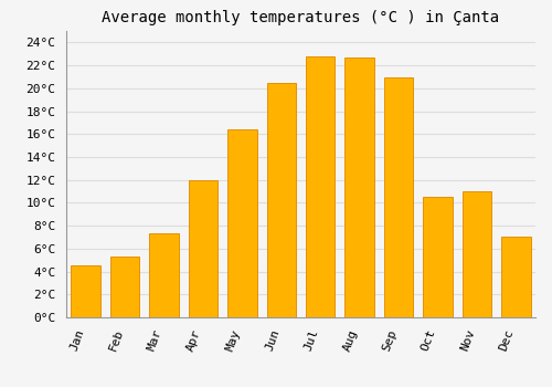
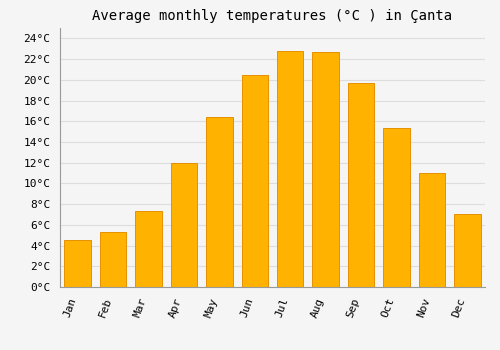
Sep: 20.9°C -> 19.7°C
Oct: 10.5°C -> 15.3°C
